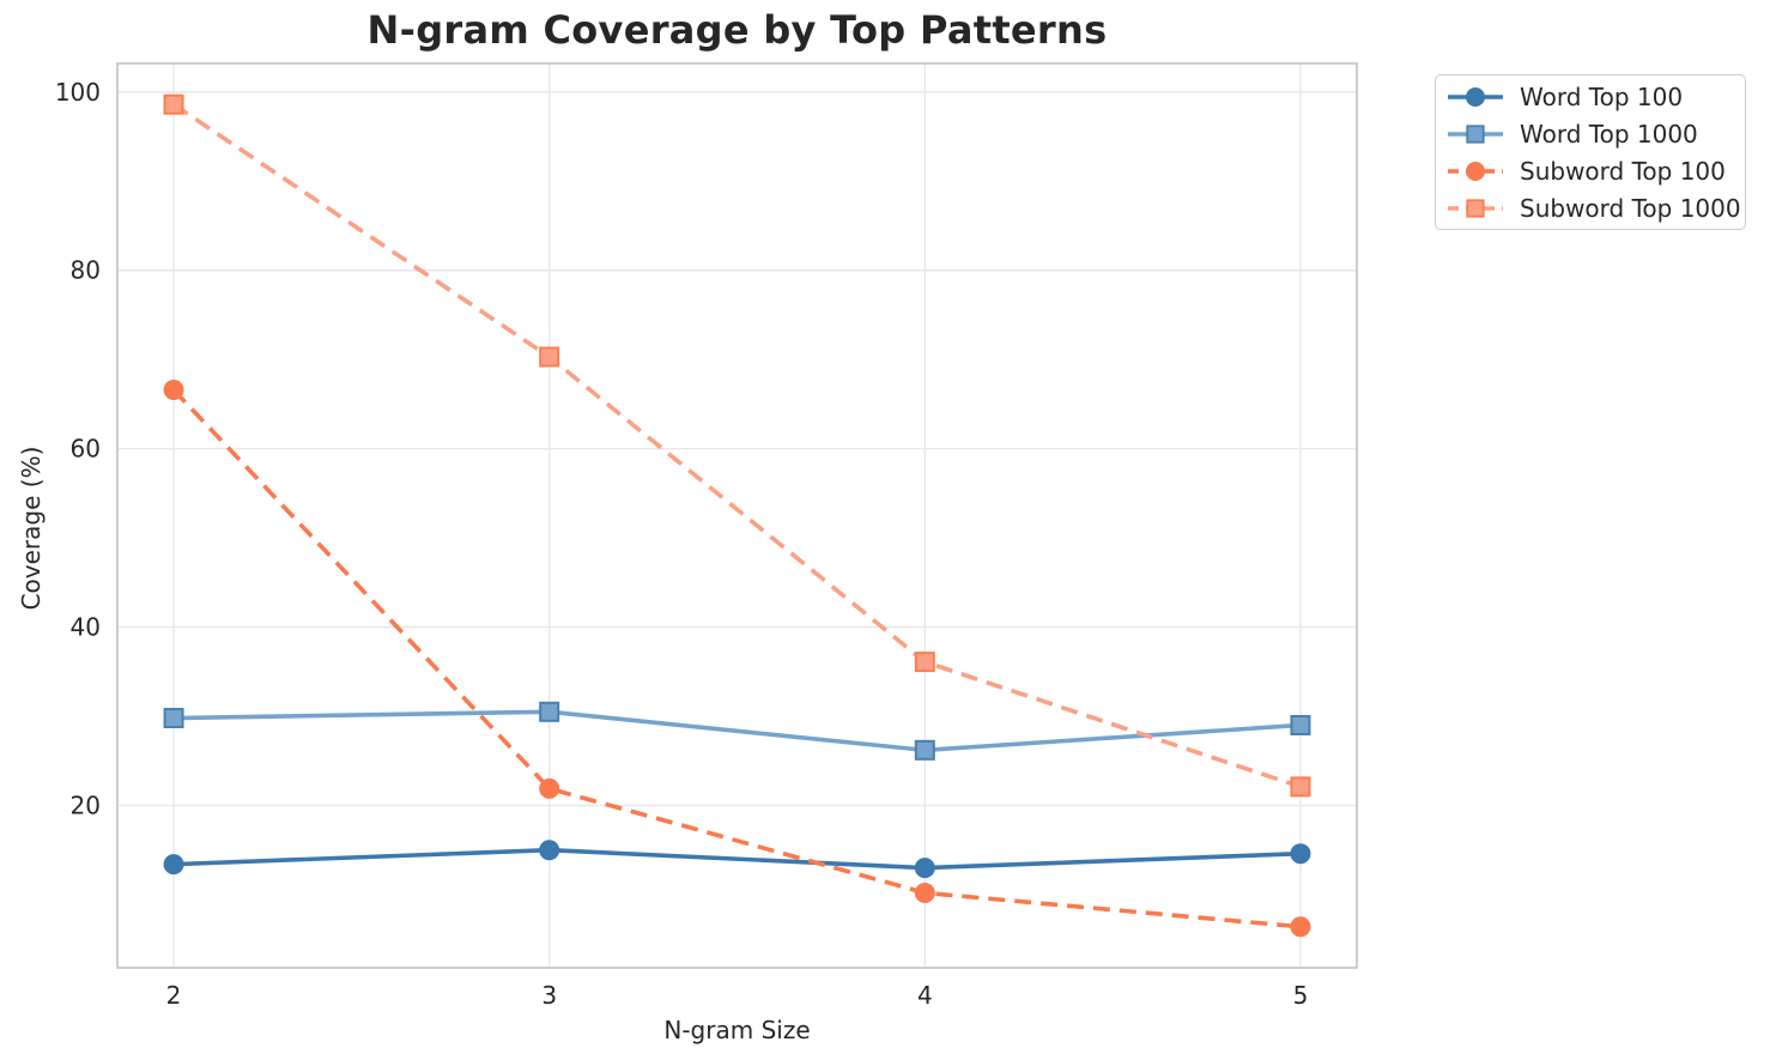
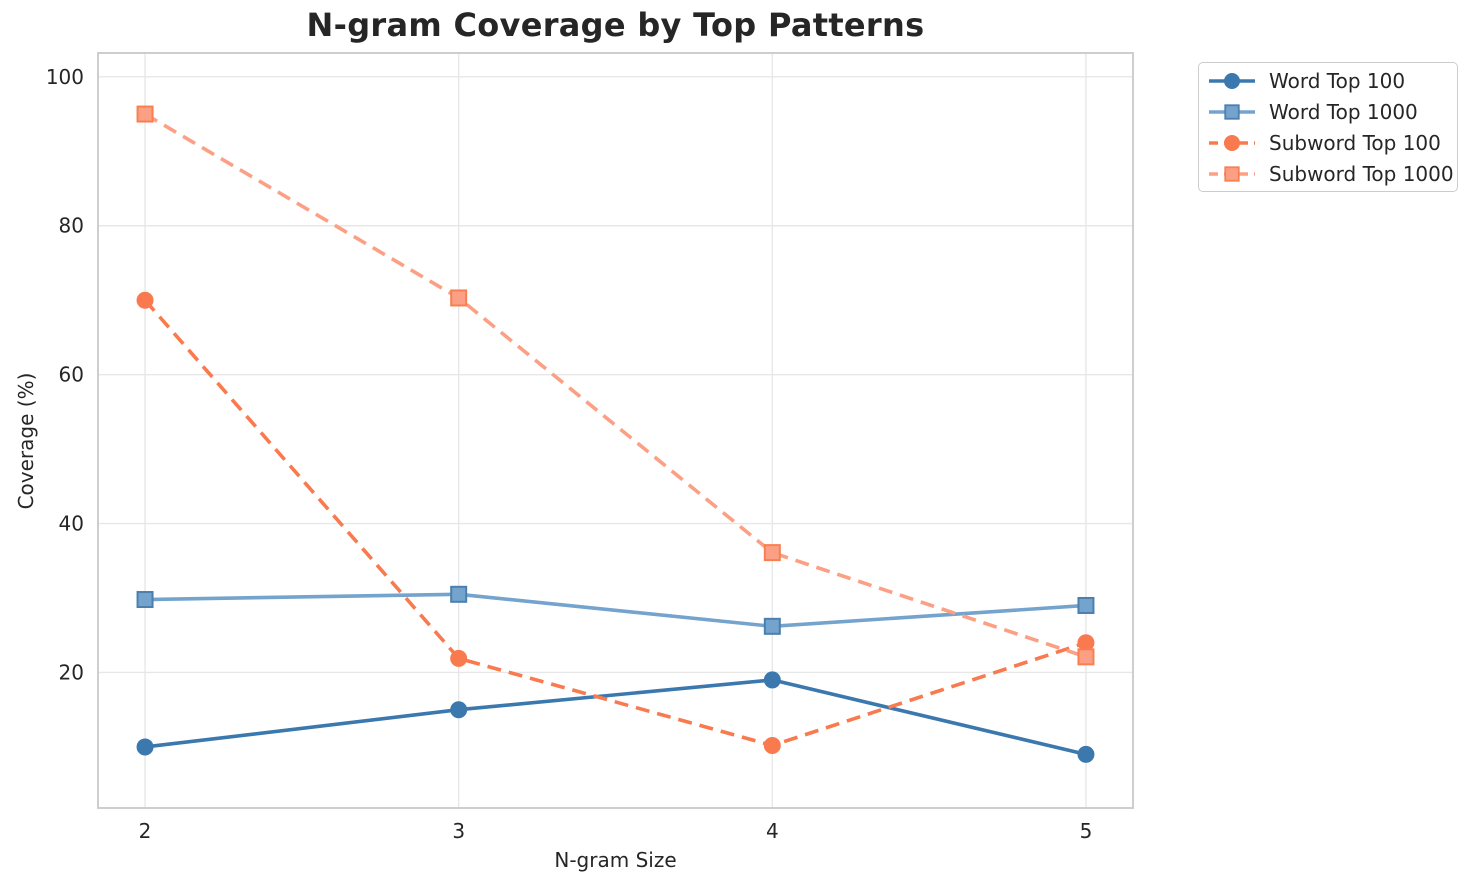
Word Top 100/2: 13 -> 10
Subword Top 100/2: 67 -> 70
Subword Top 1000/2: 99 -> 95
Word Top 100/4: 13 -> 19
Word Top 100/5: 15 -> 9
Subword Top 100/5: 6 -> 24
